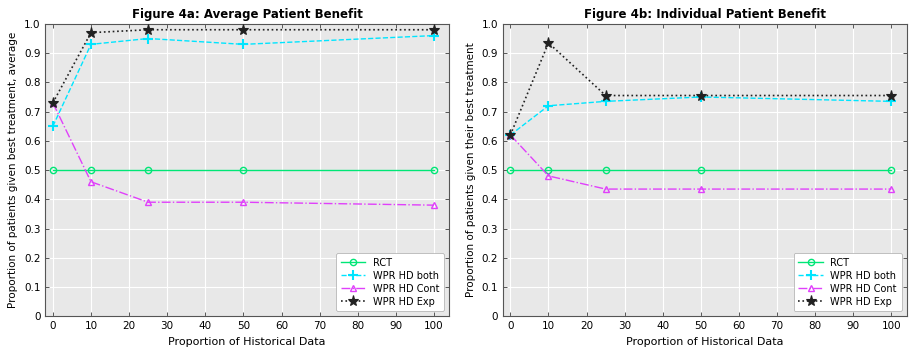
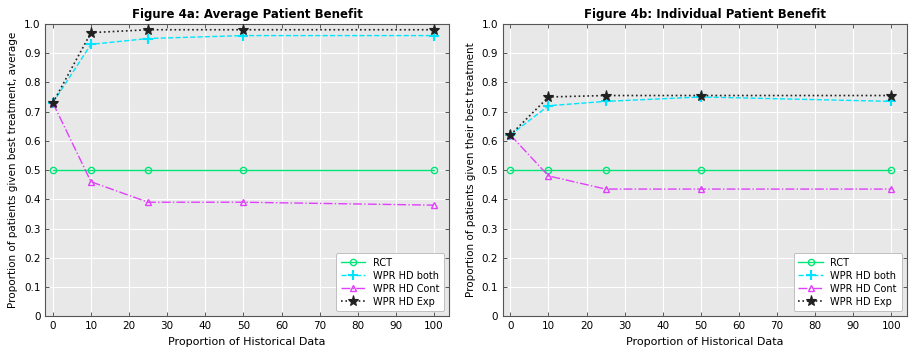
Figure 4a: Average Patient Benefit/WPR HD both/0: 0.65 -> 0.73
Figure 4a: Average Patient Benefit/WPR HD both/50: 0.93 -> 0.96
Figure 4b: Individual Patient Benefit/WPR HD Exp/10: 0.935 -> 0.750
